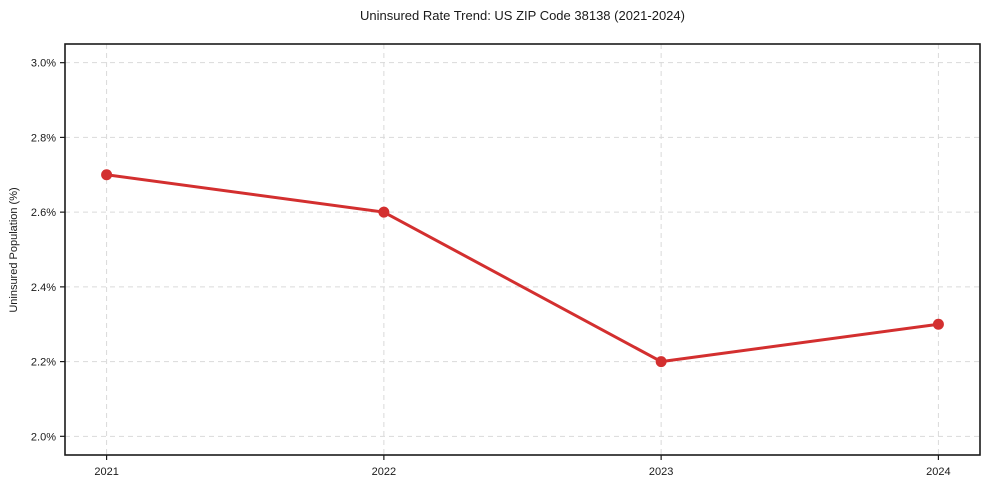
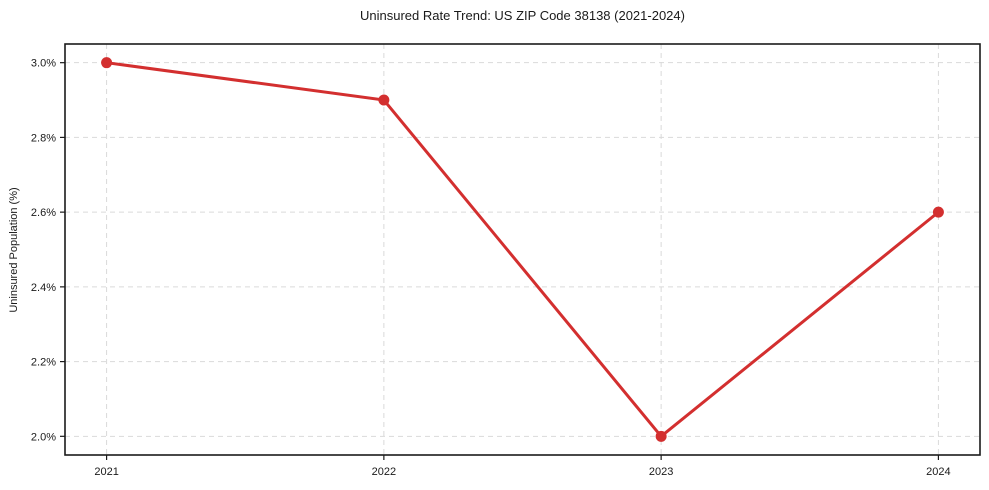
2021: 2.7% -> 3.0%
2022: 2.6% -> 2.9%
2023: 2.2% -> 2.0%
2024: 2.3% -> 2.6%
